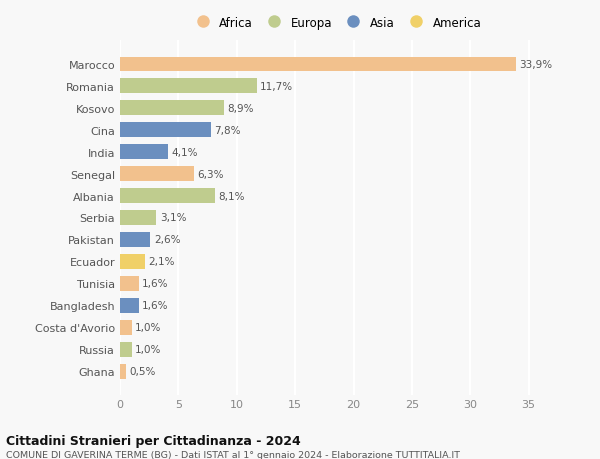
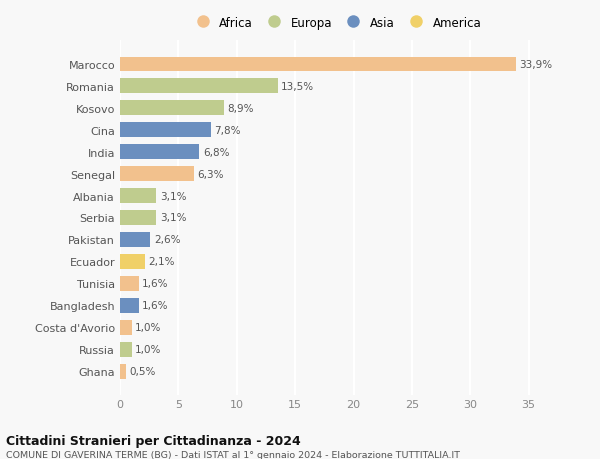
Romania: 11,7% -> 13,5%
India: 4,1% -> 6,8%
Albania: 8,1% -> 3,1%
